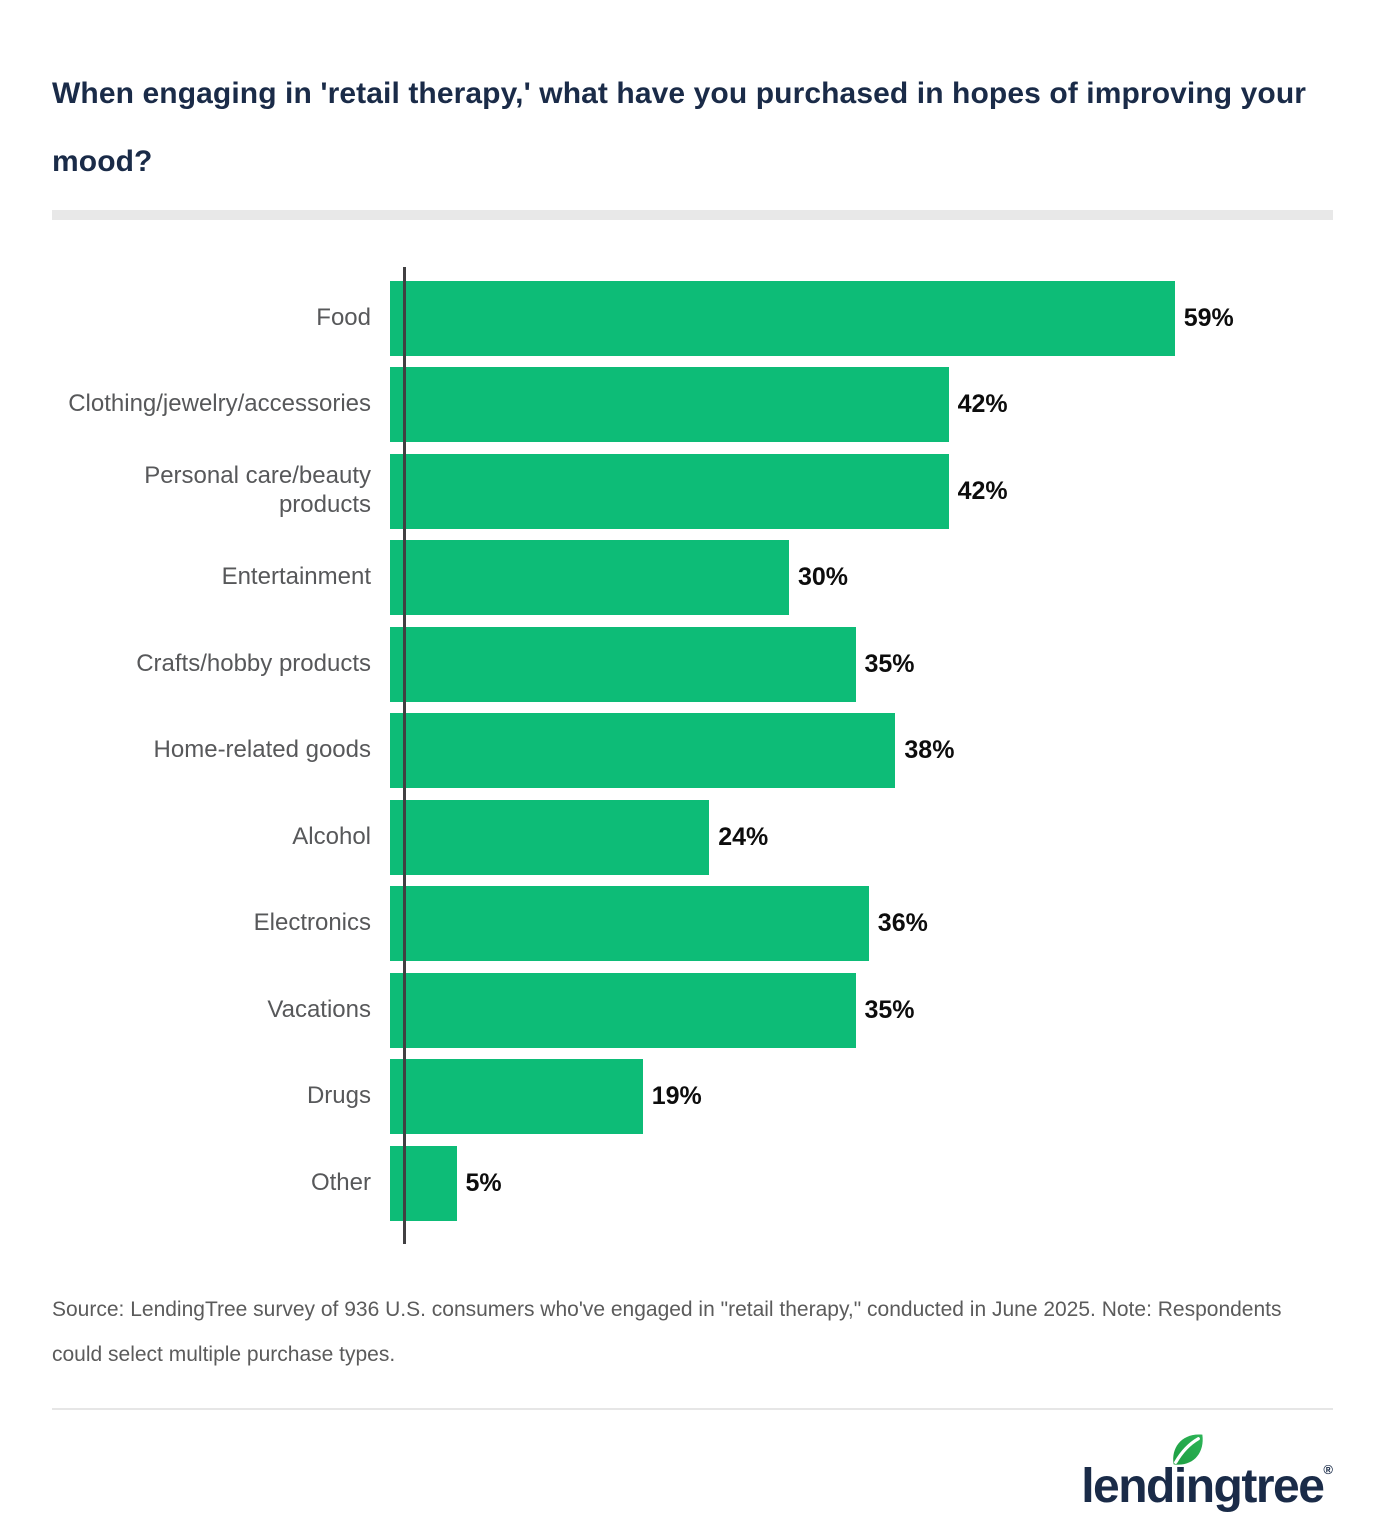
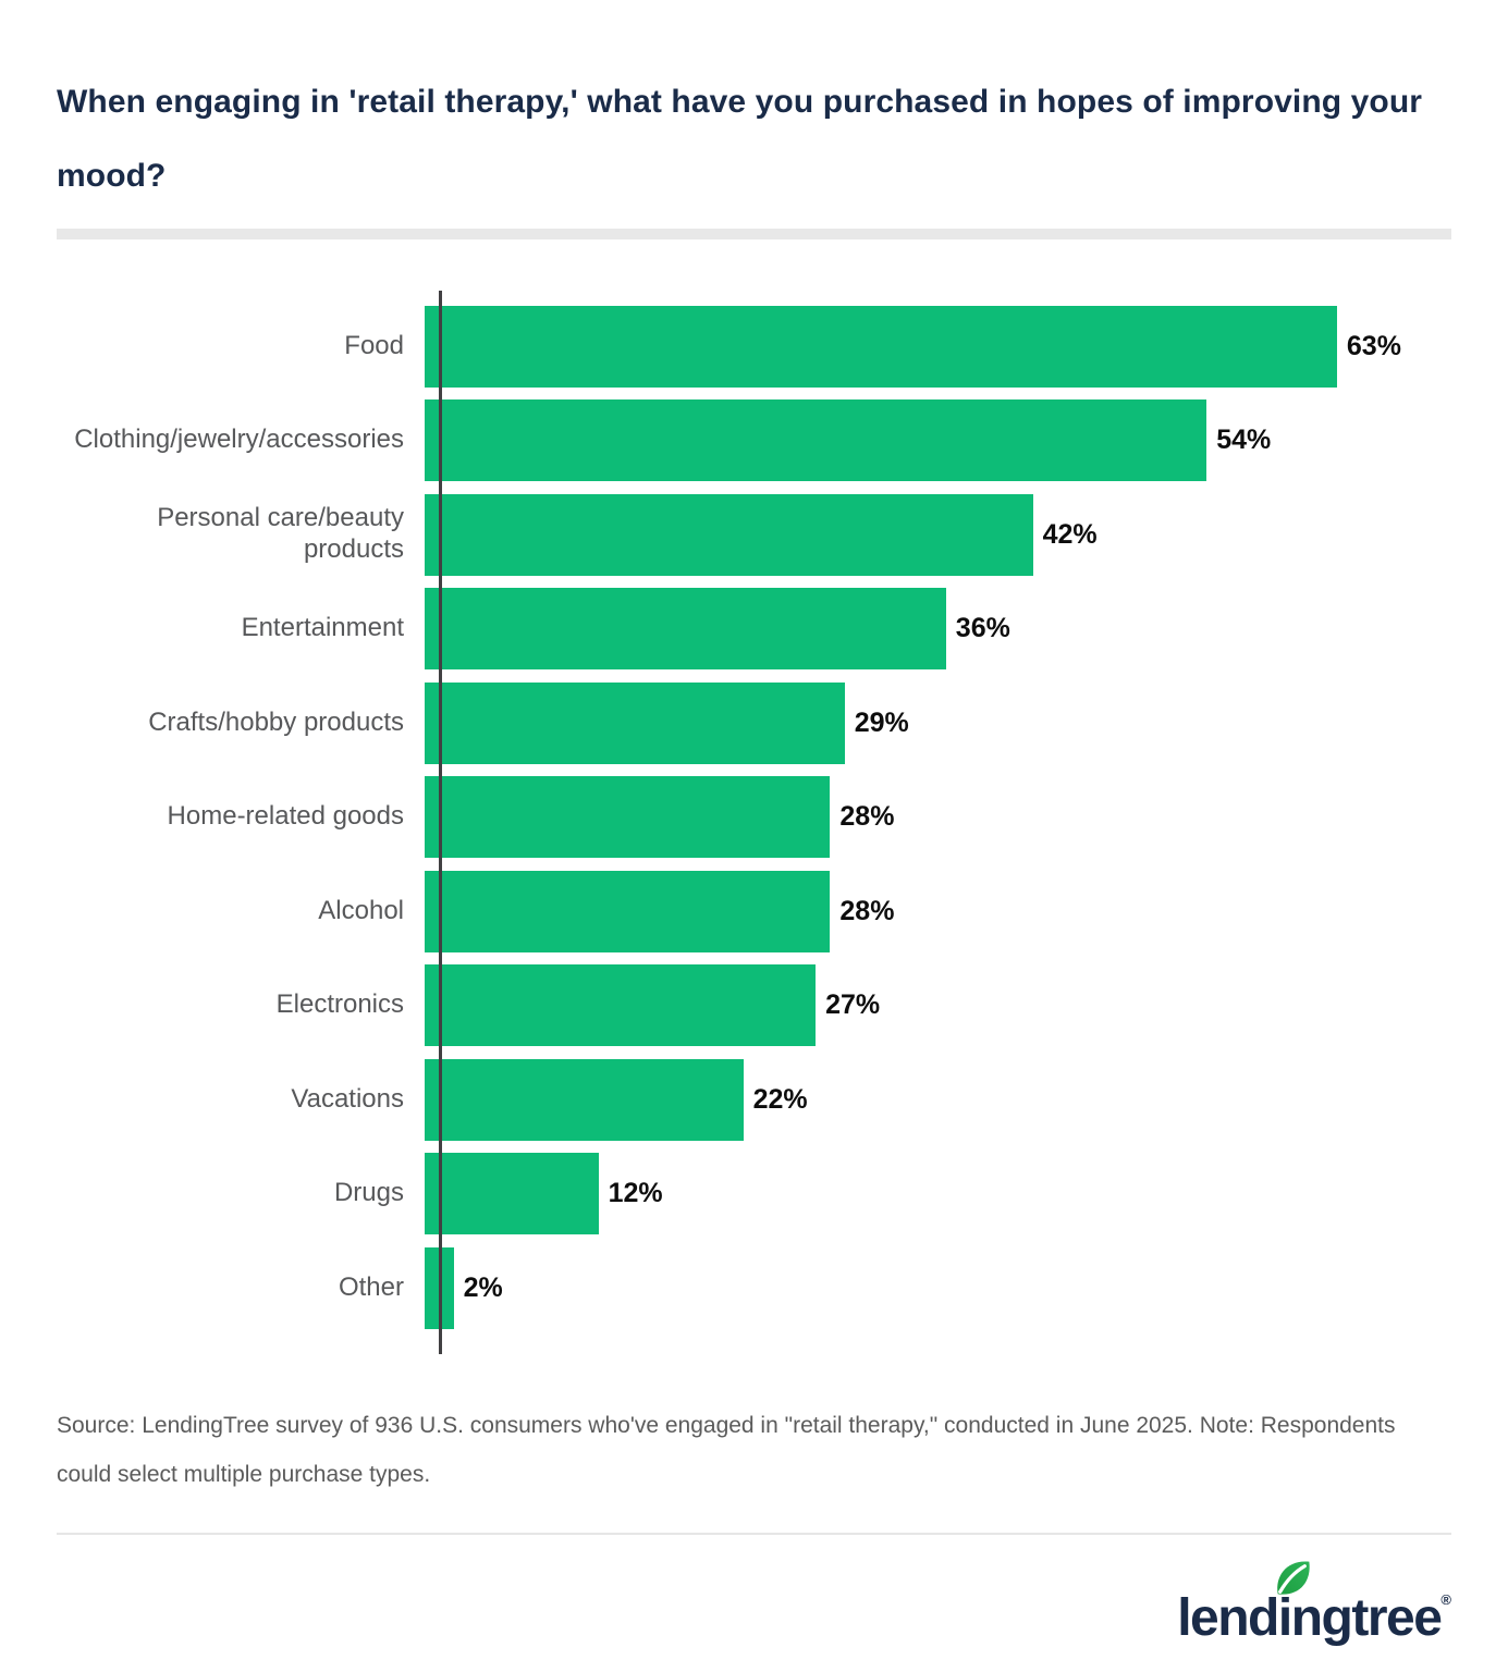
Food: 59% -> 63%
Clothing/jewelry/accessories: 42% -> 54%
Entertainment: 30% -> 36%
Crafts/hobby products: 35% -> 29%
Home-related goods: 38% -> 28%
Alcohol: 24% -> 28%
Electronics: 36% -> 27%
Vacations: 35% -> 22%
Drugs: 19% -> 12%
Other: 5% -> 2%
